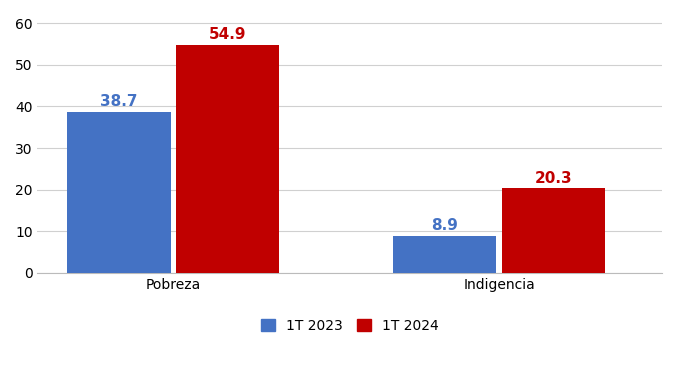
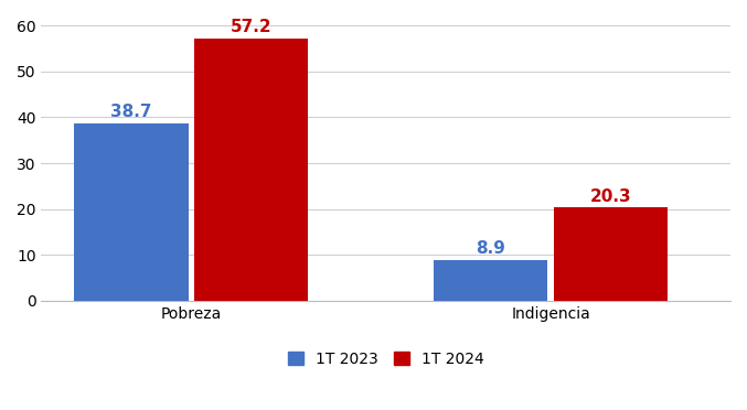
1T 2024/Pobreza: 54.9 -> 57.2
